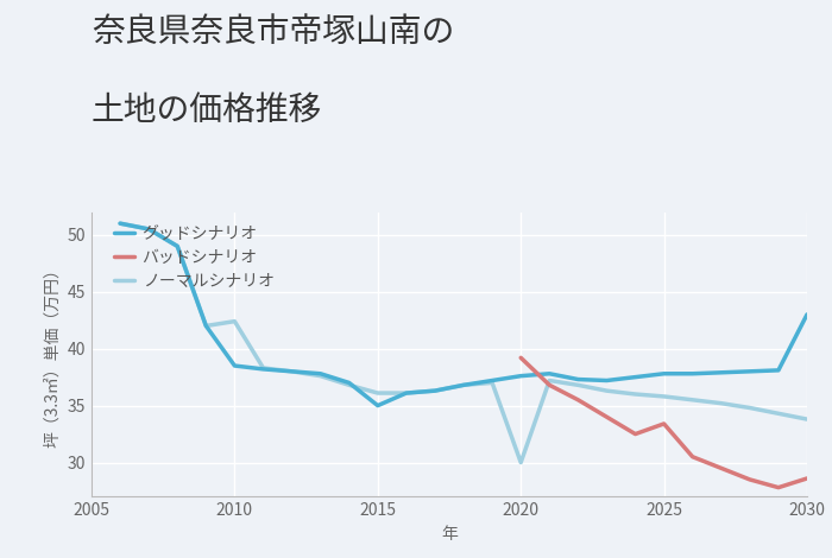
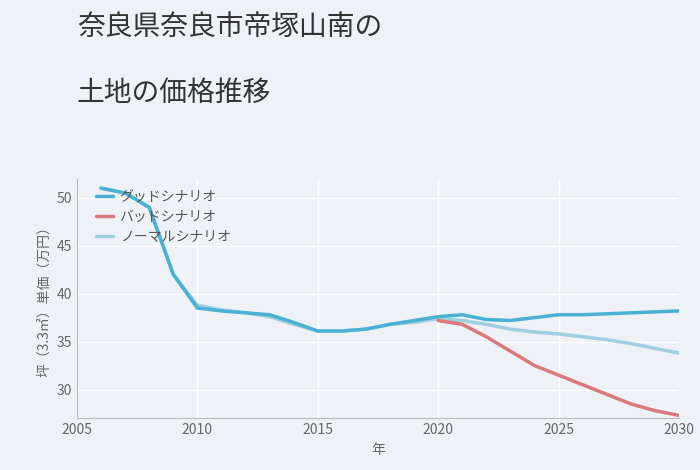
ノーマルシナリオ/2010: 42.4 -> 38.8
グッドシナリオ/2015: 35.0 -> 36.1
バッドシナリオ/2020: 39.2 -> 37.2
ノーマルシナリオ/2020: 30.0 -> 37.4
バッドシナリオ/2025: 33.4 -> 31.5
グッドシナリオ/2030: 43.0 -> 38.2
バッドシナリオ/2030: 28.6 -> 27.3
